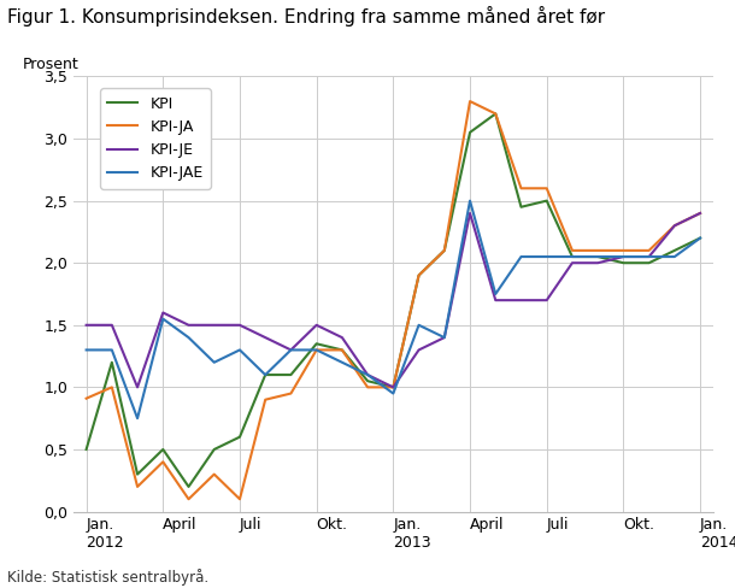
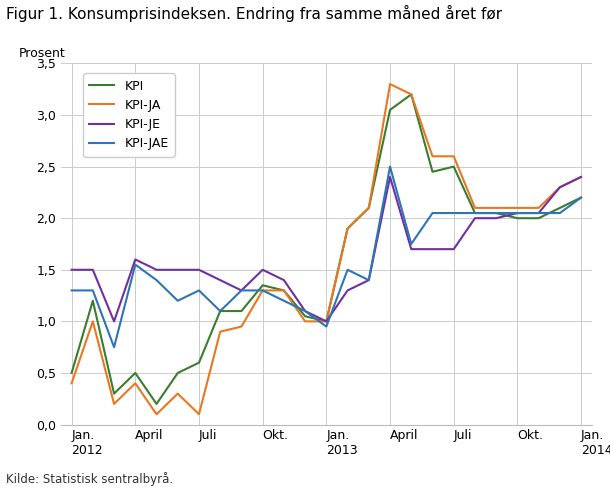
KPI-JA/Jan. 2012: 0,91 -> 0,40
